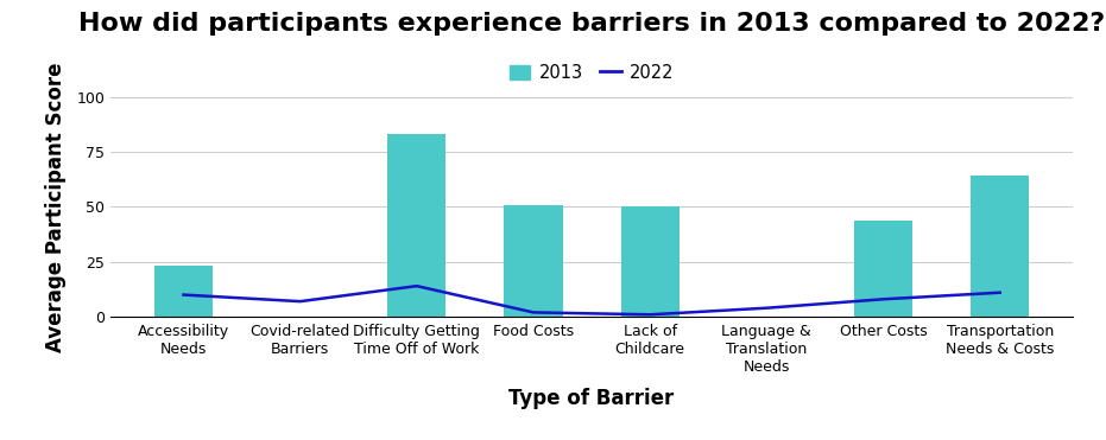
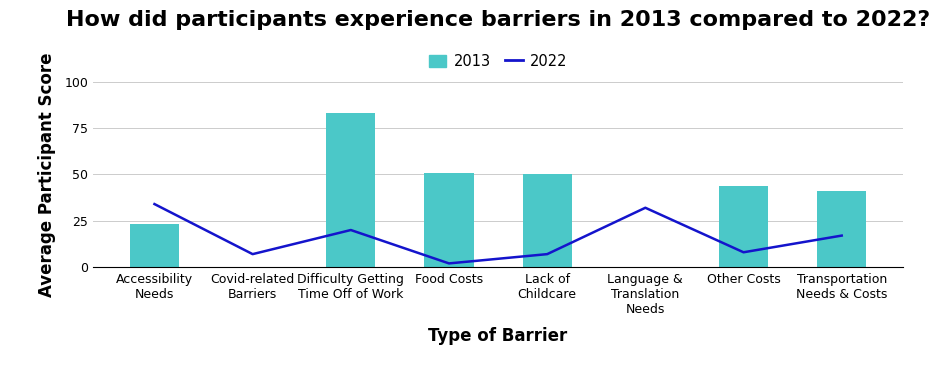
2022/Accessibility Needs: 10 -> 34
2022/Difficulty Getting Time Off of Work: 14 -> 20
2022/Lack of Childcare: 1 -> 7
2022/Language & Translation Needs: 4 -> 32
2013/Transportation Needs & Costs: 64 -> 41
2022/Transportation Needs & Costs: 11 -> 17
